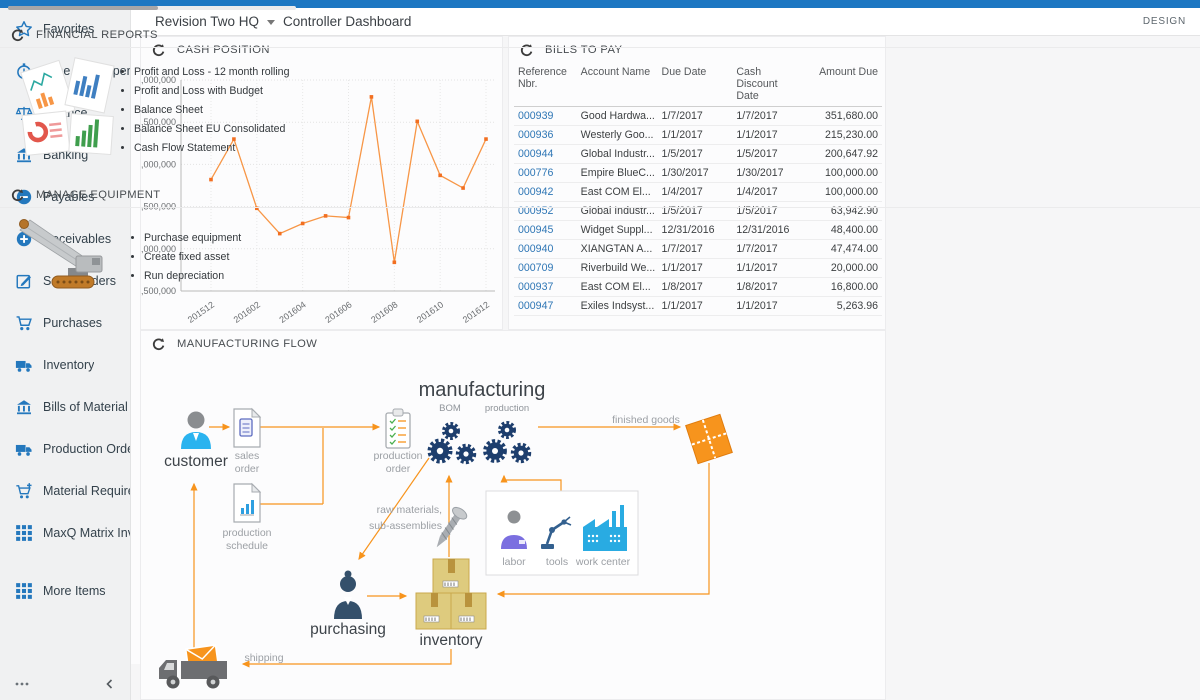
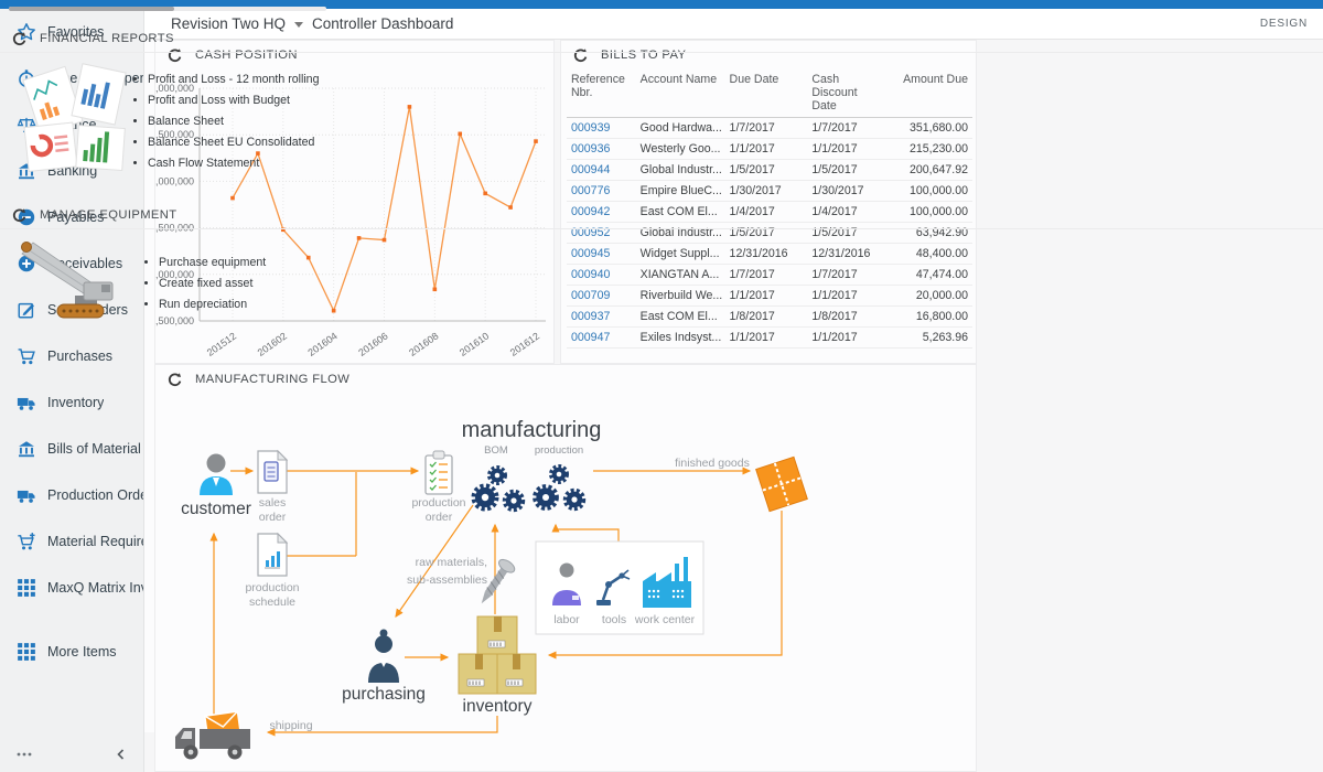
201604: 63300000 -> 62600000
201612: 64300000 -> 64400000
